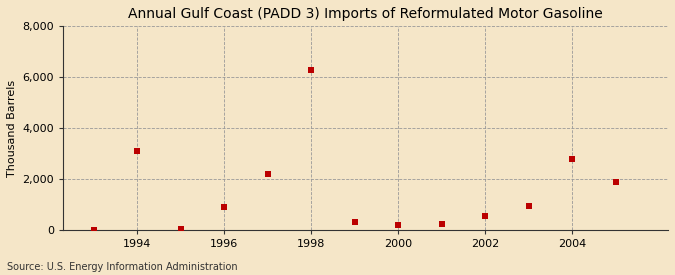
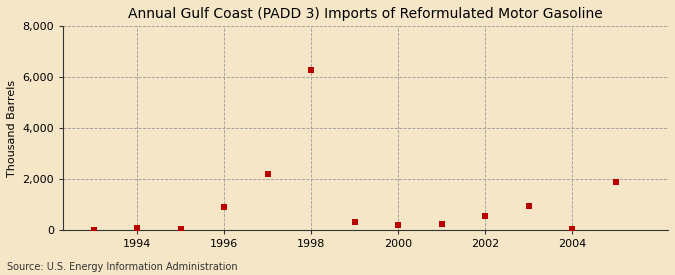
1994: 3,100 -> 60
2004: 2,800 -> 20
